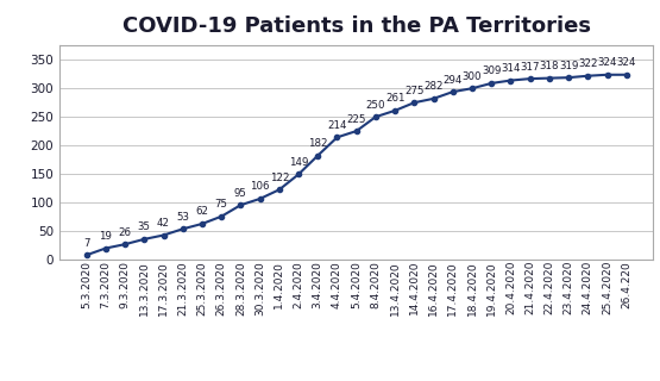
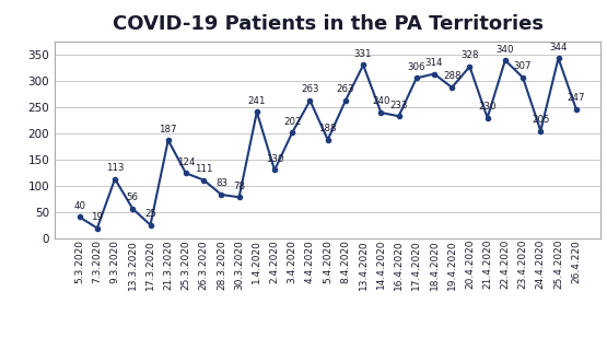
5.3.2020: 7 -> 40
9.3.2020: 26 -> 113
13.3.2020: 35 -> 56
17.3.2020: 42 -> 25
21.3.2020: 53 -> 187
25.3.2020: 62 -> 124
26.3.2020: 75 -> 111
28.3.2020: 95 -> 83
30.3.2020: 106 -> 78
1.4.2020: 122 -> 241
2.4.2020: 149 -> 130
3.4.2020: 182 -> 202
4.4.2020: 214 -> 263
5.4.2020: 225 -> 188
8.4.2020: 250 -> 263
13.4.2020: 261 -> 331
14.4.2020: 275 -> 240
16.4.2020: 282 -> 233
17.4.2020: 294 -> 306
18.4.2020: 300 -> 314
19.4.2020: 309 -> 288
20.4.2020: 314 -> 328
21.4.2020: 317 -> 230
22.4.2020: 318 -> 340
23.4.2020: 319 -> 307
24.4.2020: 322 -> 205
25.4.2020: 324 -> 344
26.4.220: 324 -> 247
